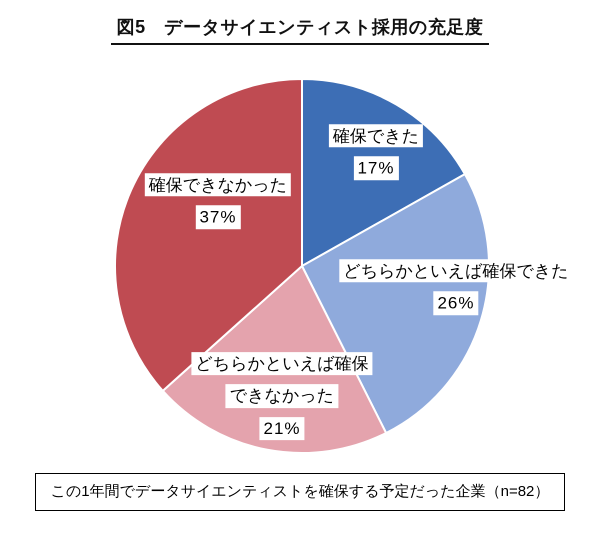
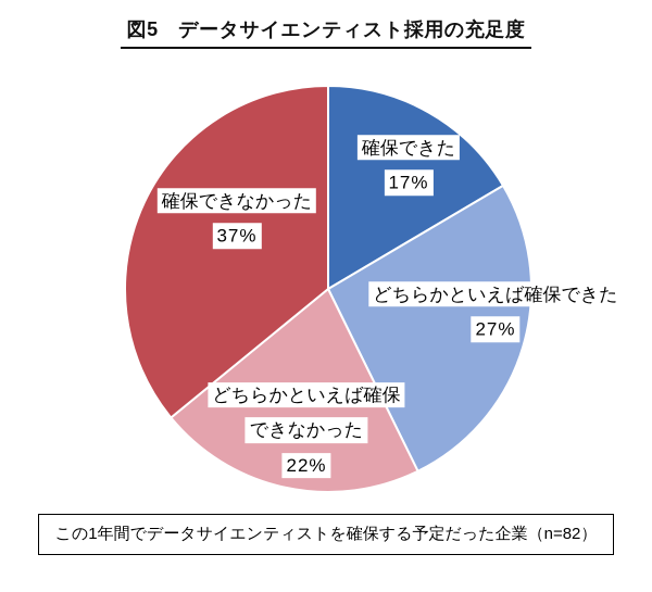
どちらかといえば確保できた: 26% -> 27%
どちらかといえば確保できなかった: 21% -> 22%
